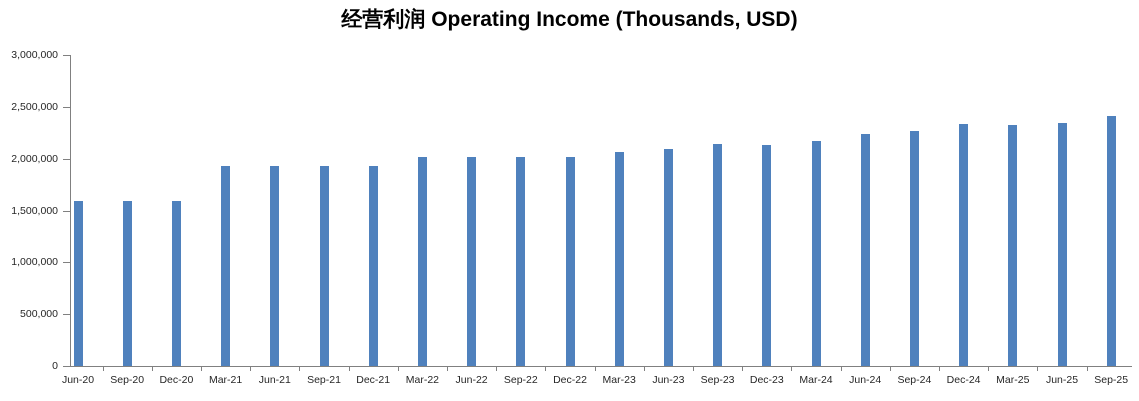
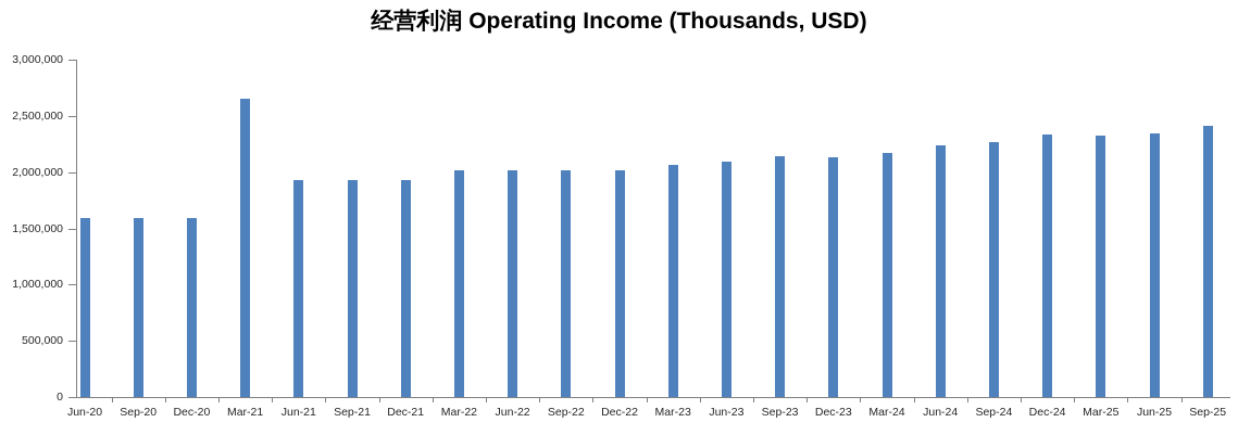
Mar-21: 1930000 -> 2650000
